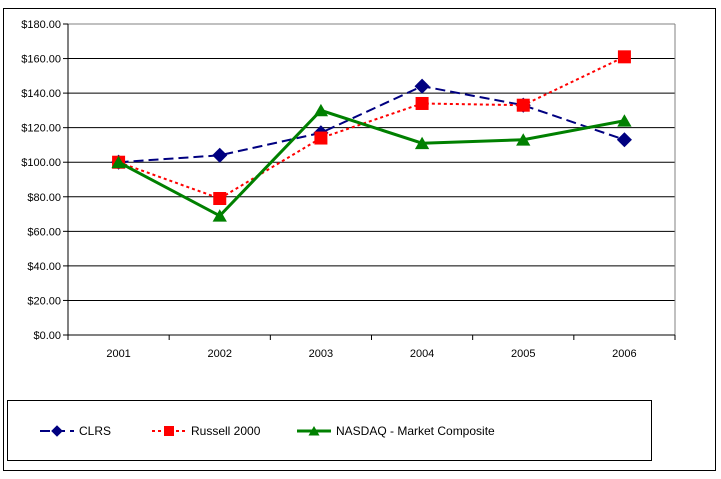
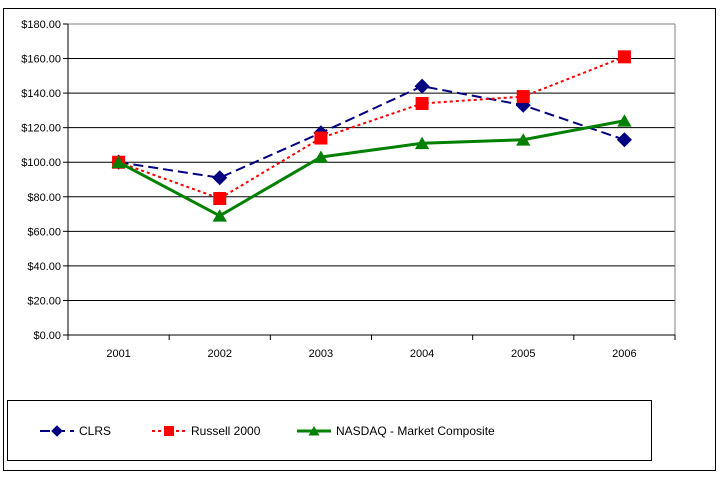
CLRS/2002: $104 -> $91
NASDAQ - Market Composite/2003: $130 -> $103
Russell 2000/2005: $133 -> $138
